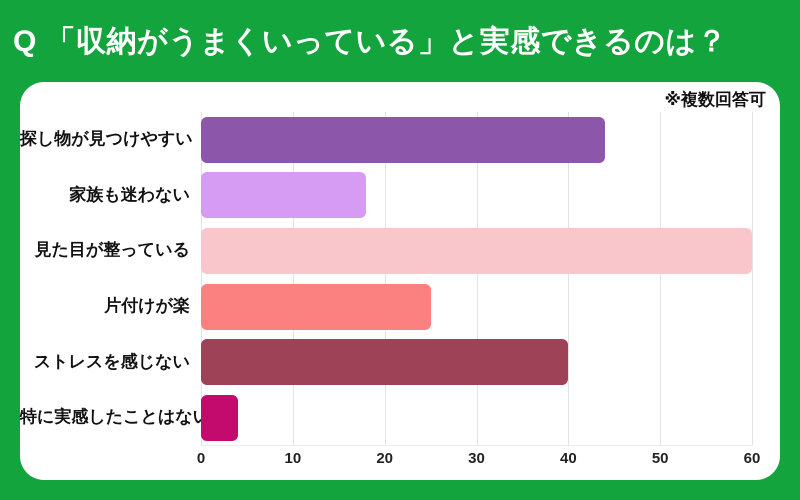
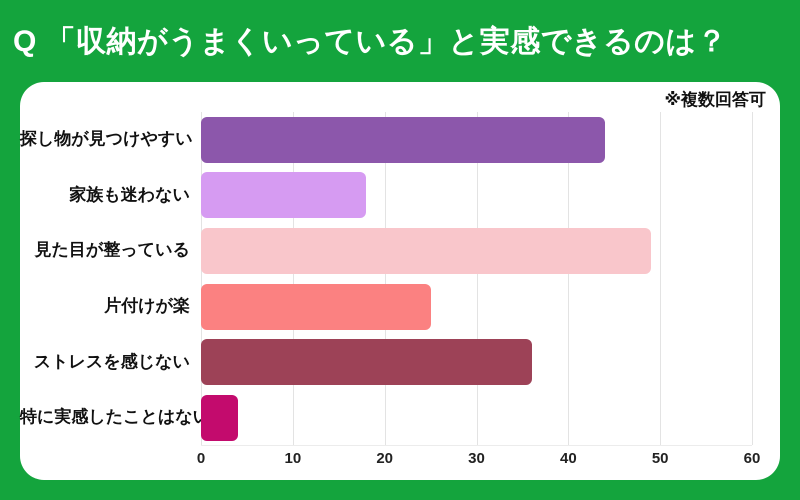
見た目が整っている: 60 -> 49
ストレスを感じない: 40 -> 36
